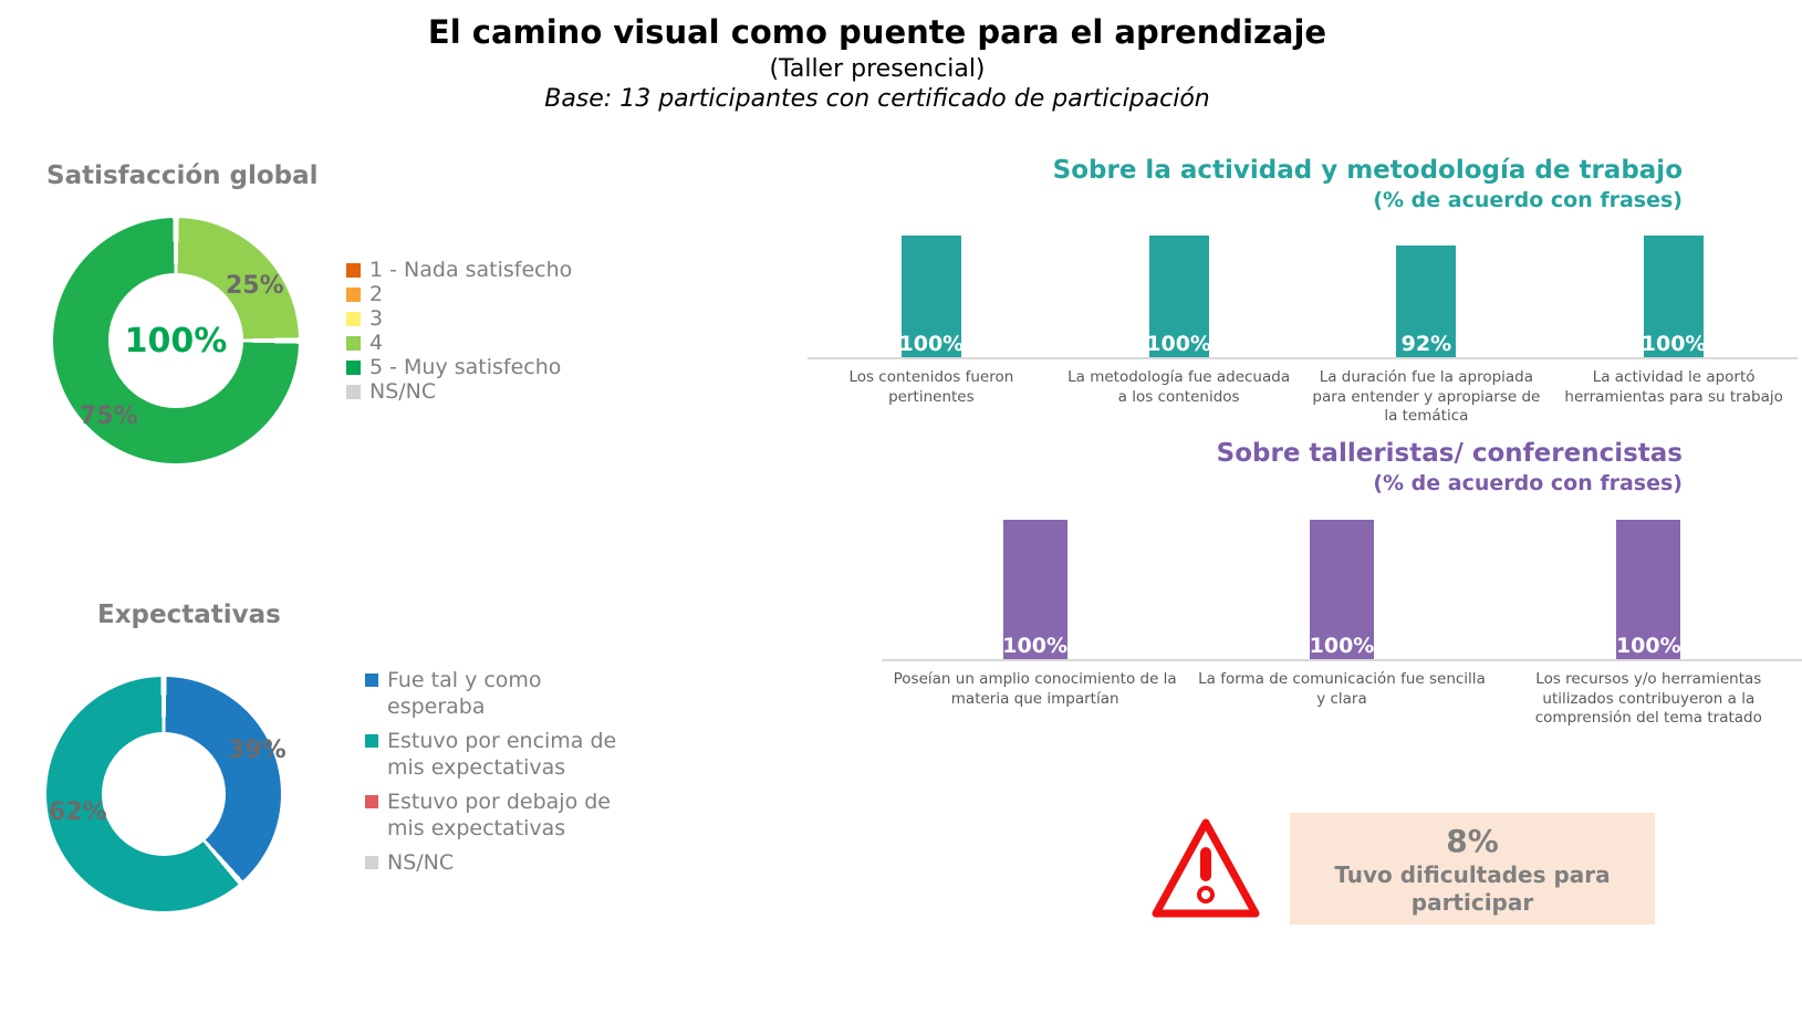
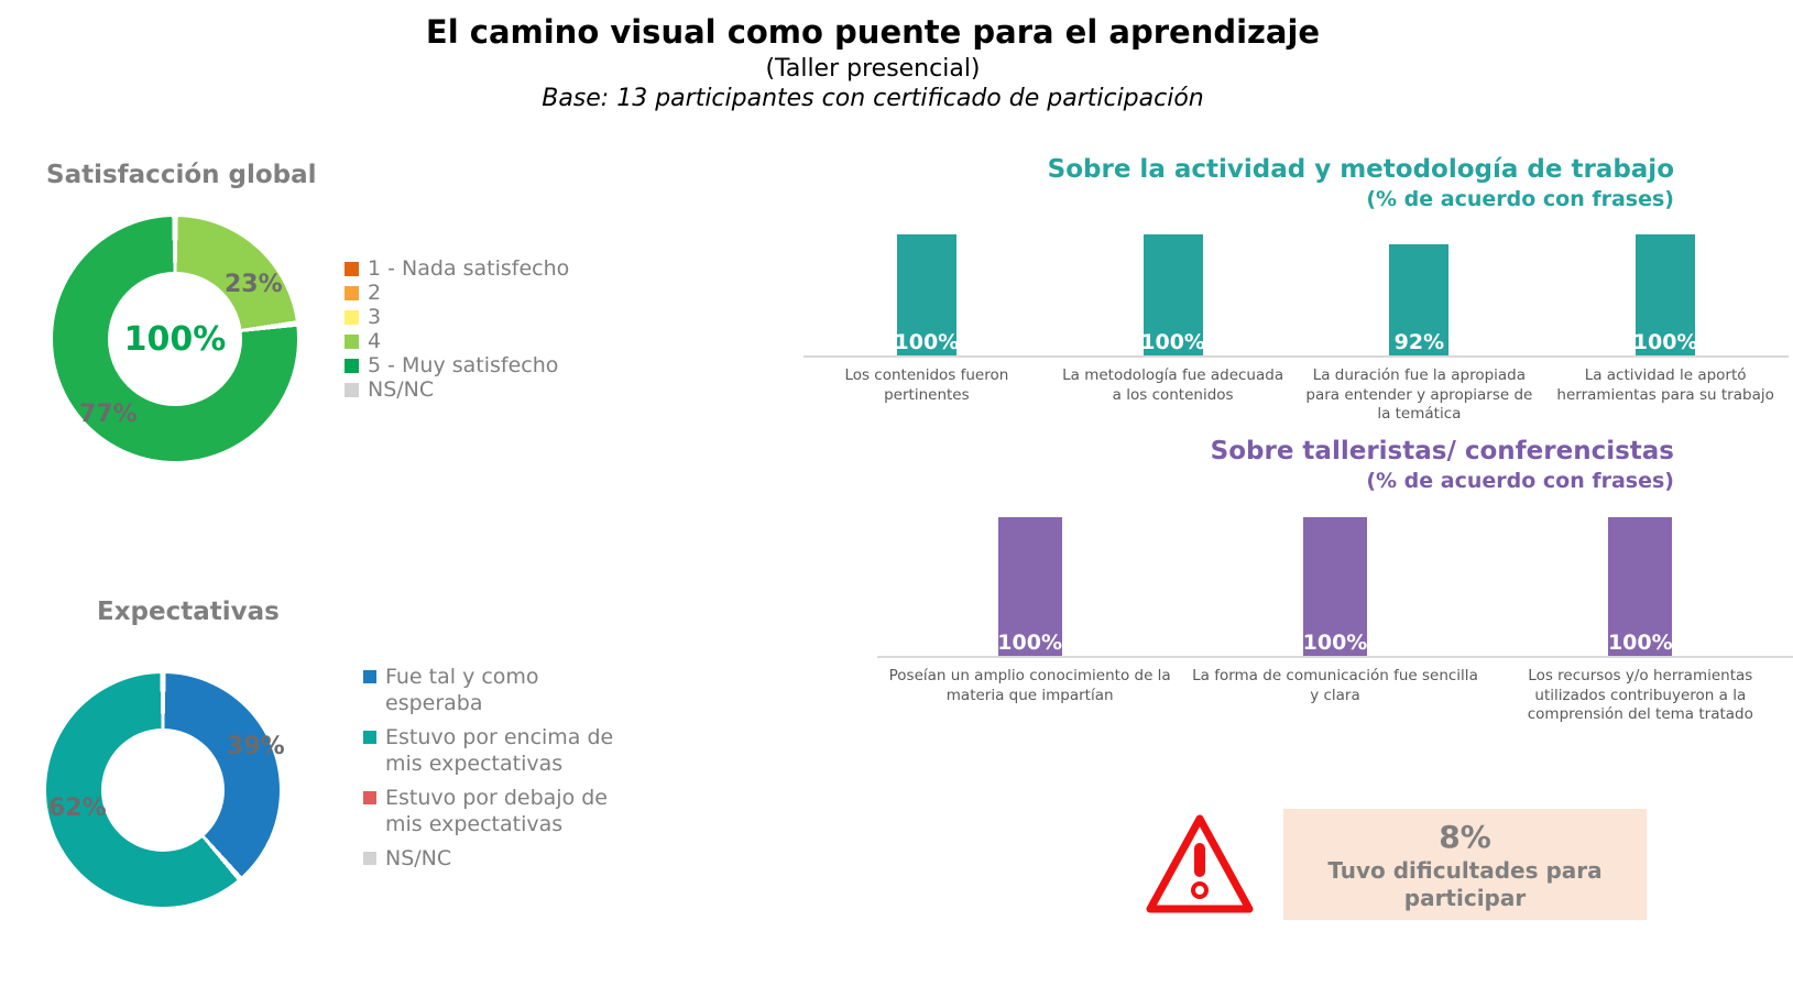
Satisfacción global/4: 25% -> 23%
Satisfacción global/5 - Muy satisfecho: 75% -> 77%
